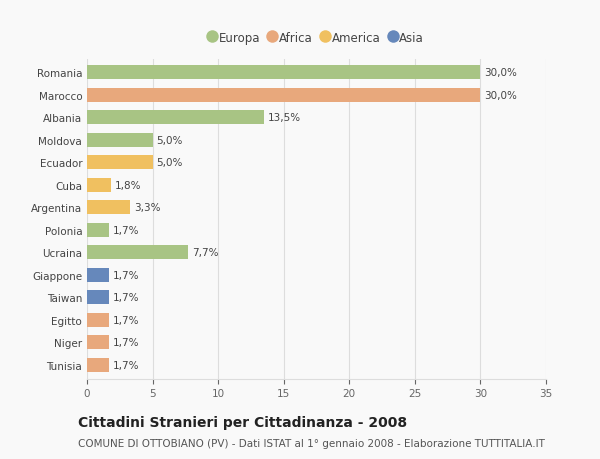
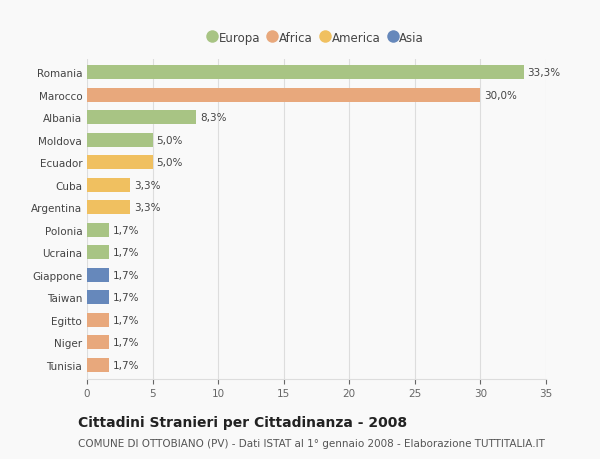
Romania: 30,0% -> 33,3%
Albania: 13,5% -> 8,3%
Cuba: 1,8% -> 3,3%
Ucraina: 7,7% -> 1,7%
